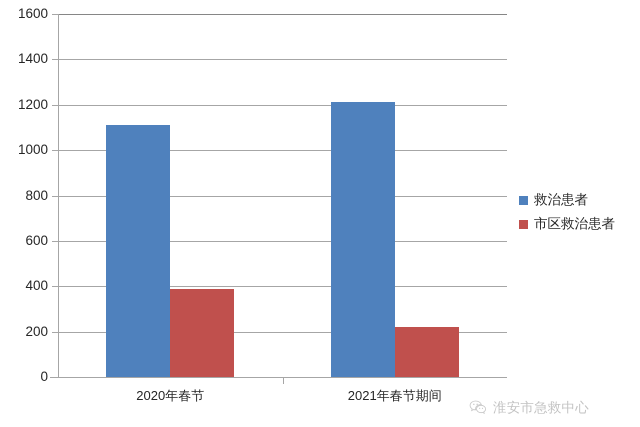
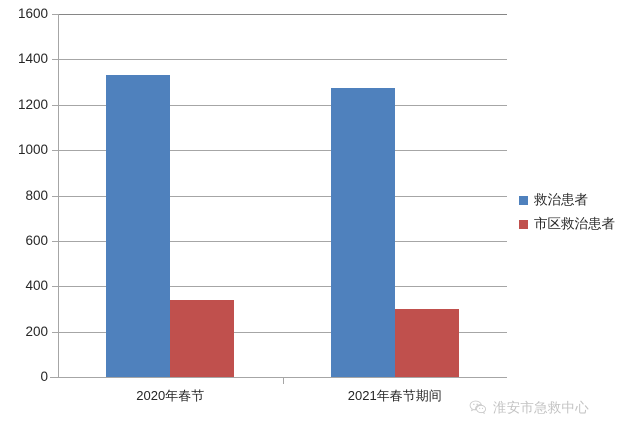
救治患者/2020年春节: 1110 -> 1330
市区救治患者/2020年春节: 390 -> 340
救治患者/2021年春节期间: 1210 -> 1280
市区救治患者/2021年春节期间: 220 -> 300
